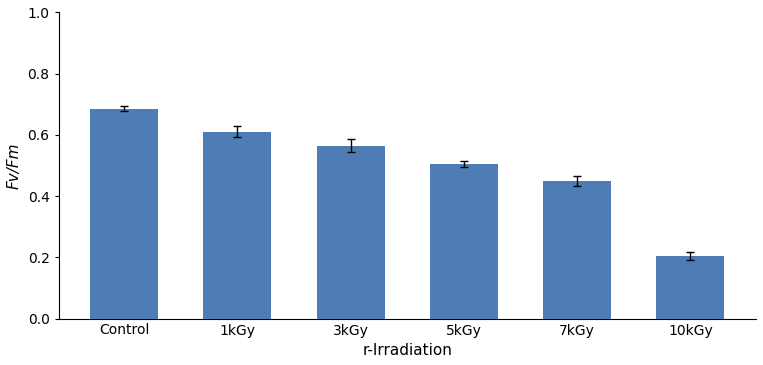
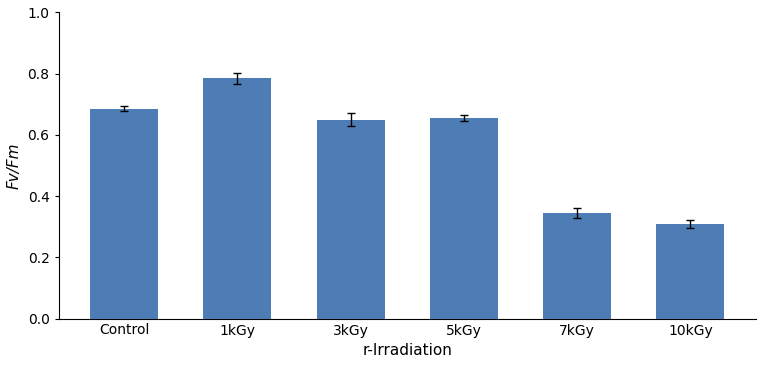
1kGy: 0.610 -> 0.785
3kGy: 0.565 -> 0.650
5kGy: 0.505 -> 0.655
7kGy: 0.450 -> 0.345
10kGy: 0.205 -> 0.310
